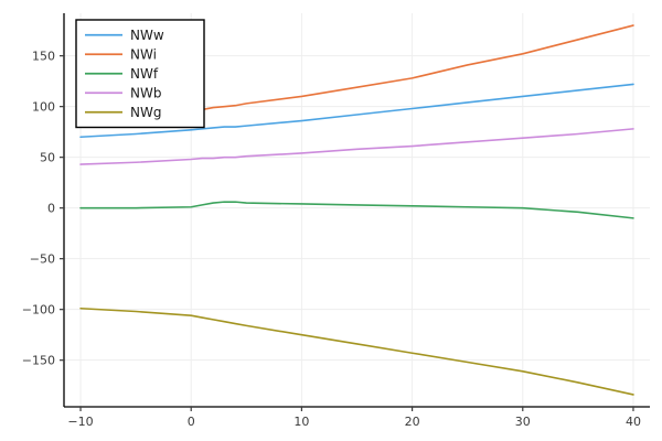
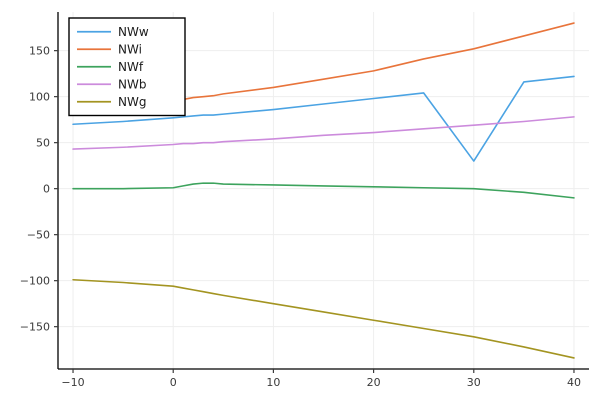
NWw/30: 110 -> 30
